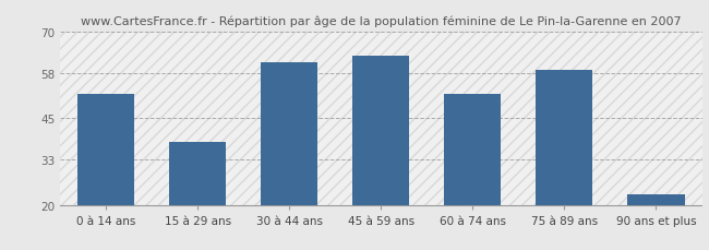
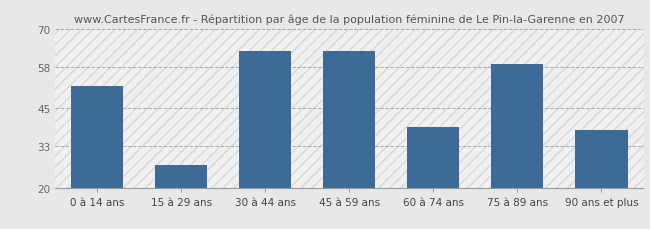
15 à 29 ans: 38 -> 27
30 à 44 ans: 61 -> 63
60 à 74 ans: 52 -> 39
90 ans et plus: 23 -> 38
